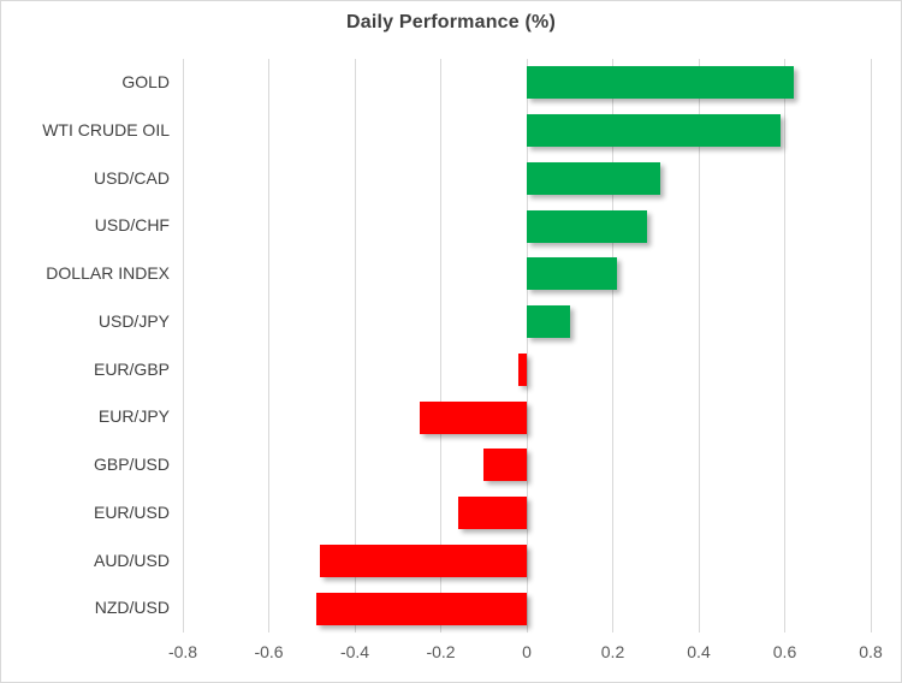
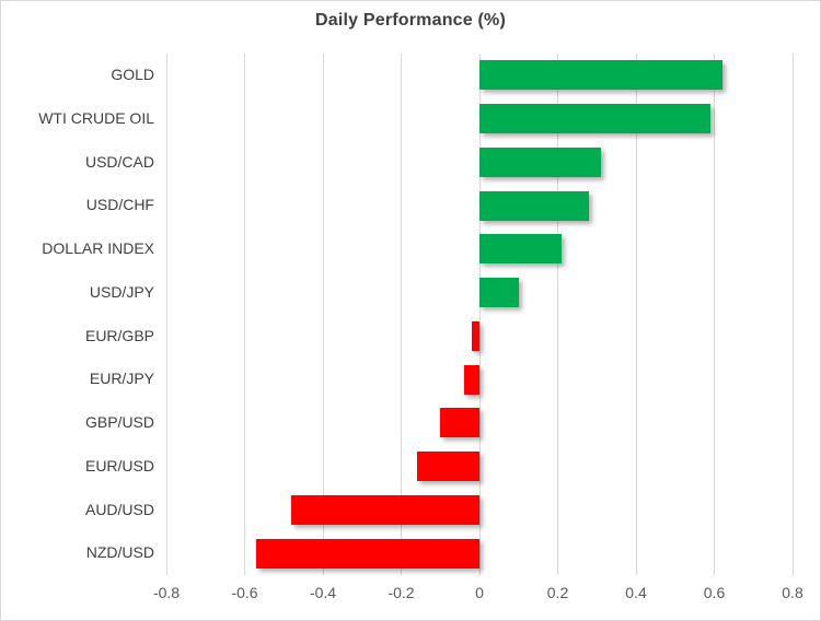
EUR/JPY: -0.25 -> -0.04
NZD/USD: -0.49 -> -0.57
